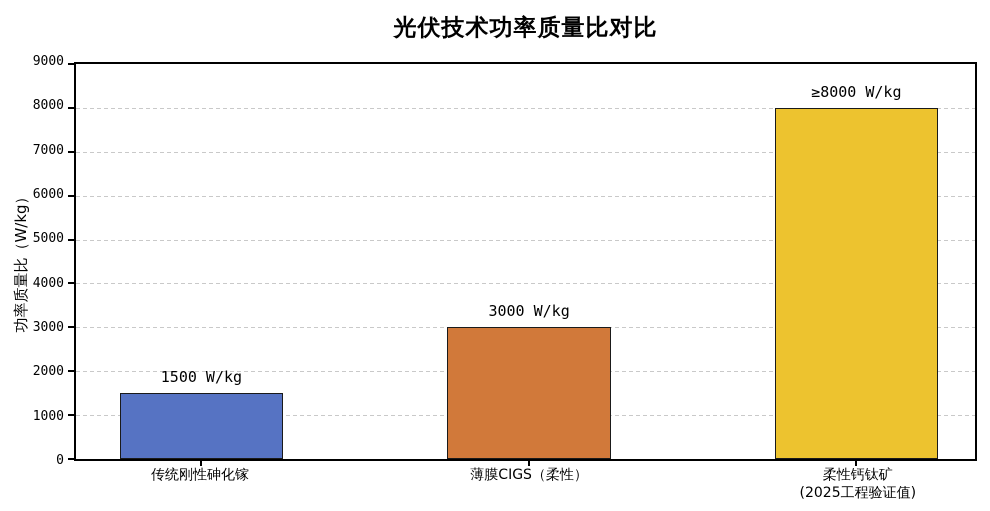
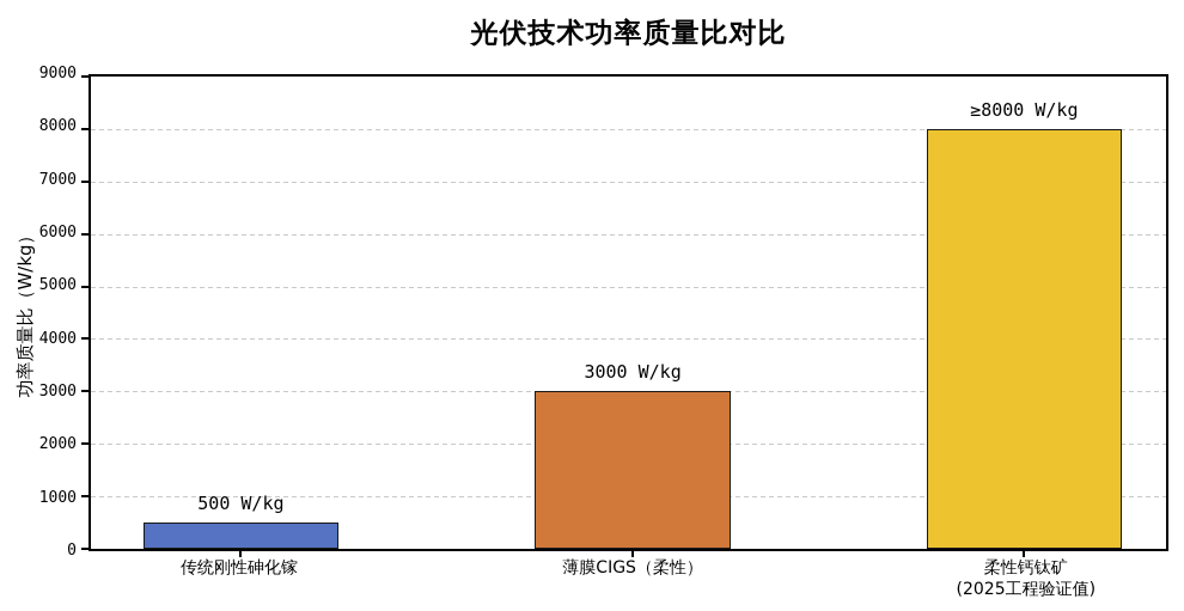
传统刚性砷化镓: 1500 -> 500
